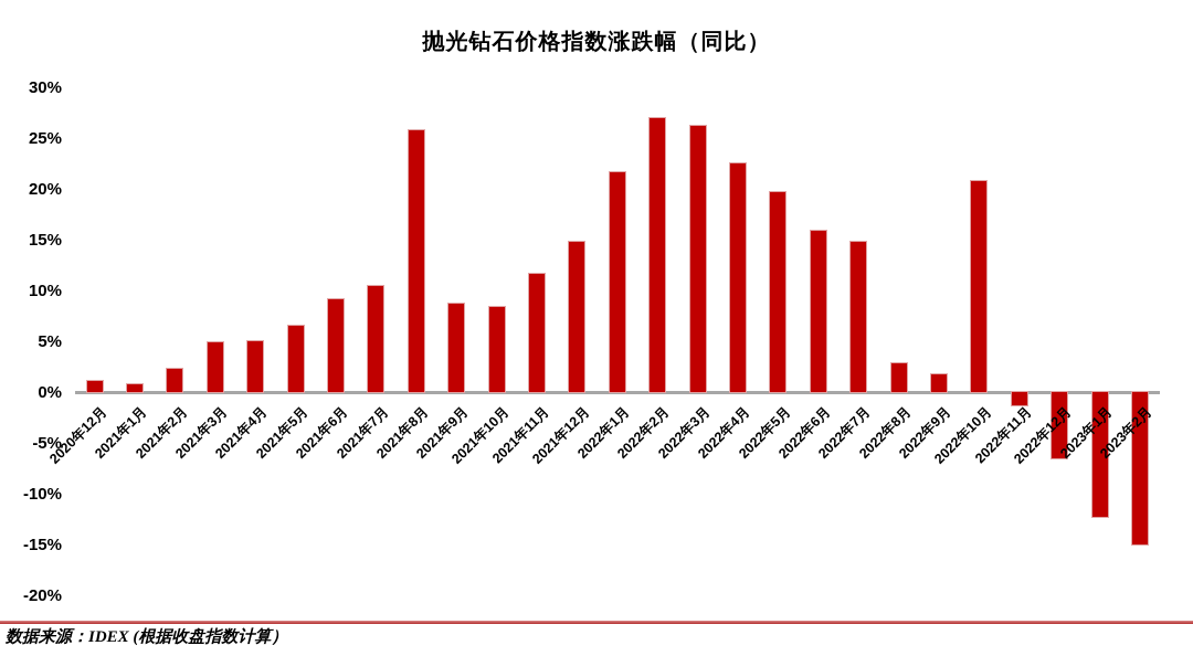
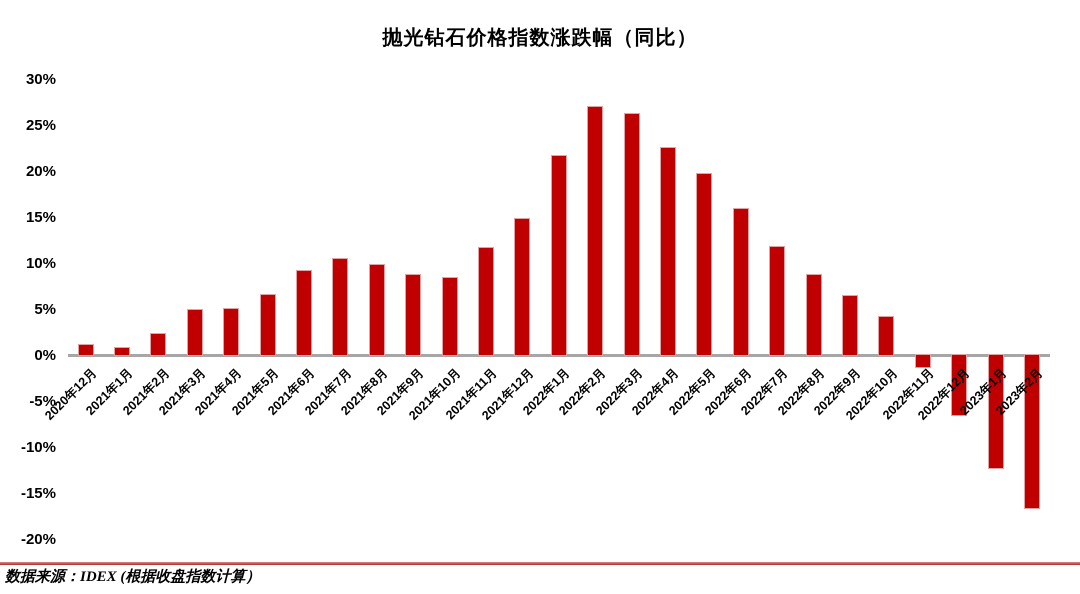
2021年8月: 26% -> 10%
2022年7月: 15% -> 12%
2022年8月: 3% -> 9%
2022年9月: 2% -> 7%
2022年10月: 21% -> 4%
2023年2月: -15% -> -17%
